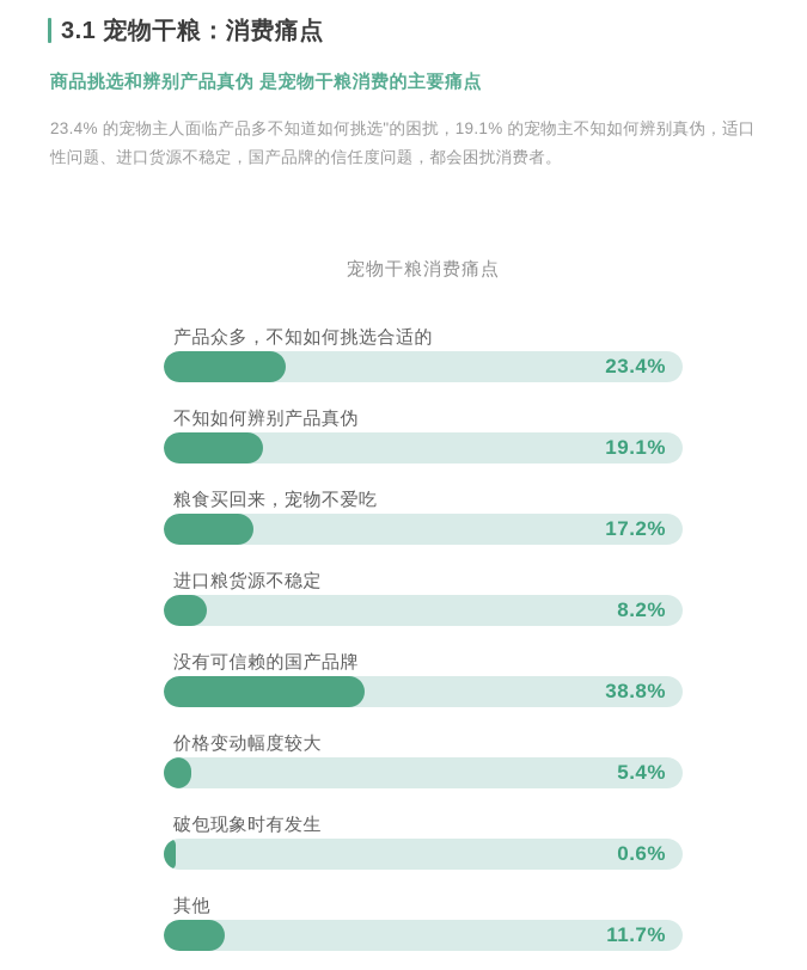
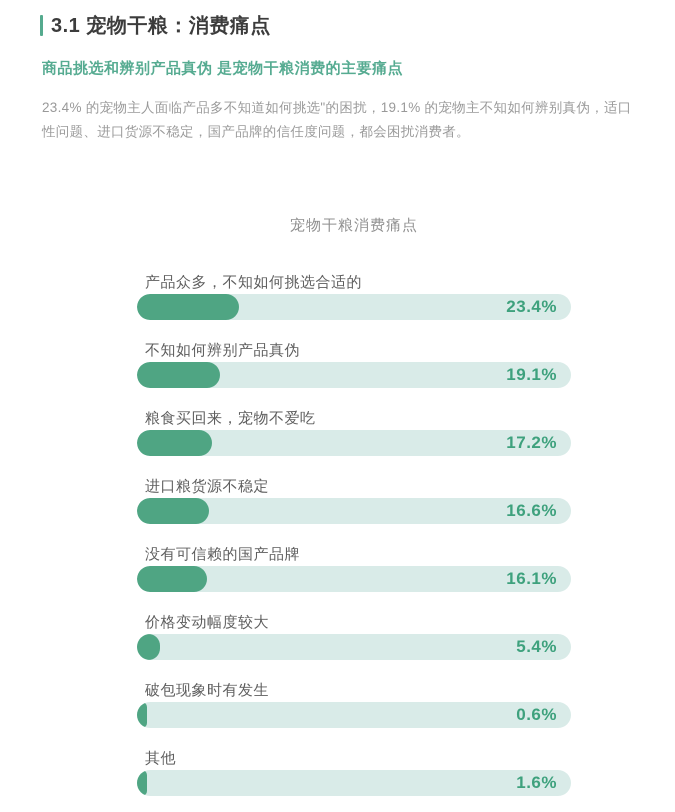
进口粮货源不稳定: 8.2% -> 16.6%
没有可信赖的国产品牌: 38.8% -> 16.1%
其他: 11.7% -> 1.6%
